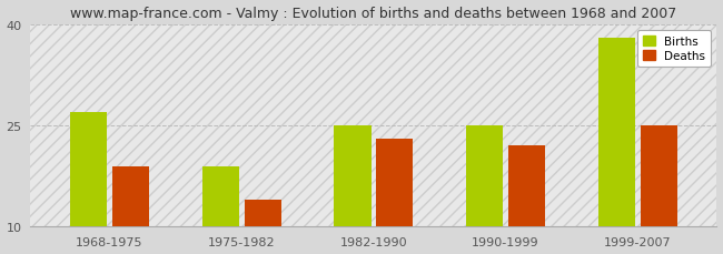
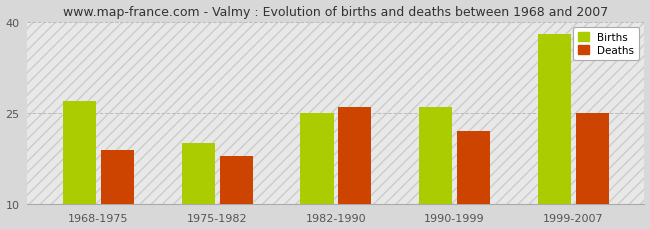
Births/1975-1982: 19 -> 20
Deaths/1975-1982: 14 -> 18
Deaths/1982-1990: 23 -> 26
Births/1990-1999: 25 -> 26
